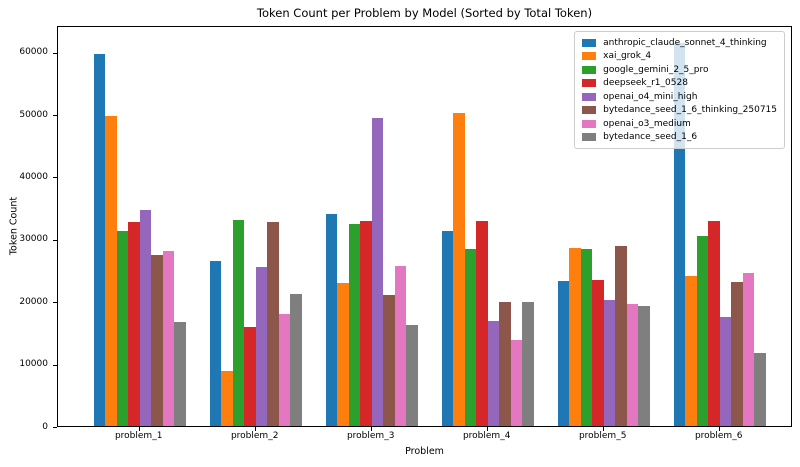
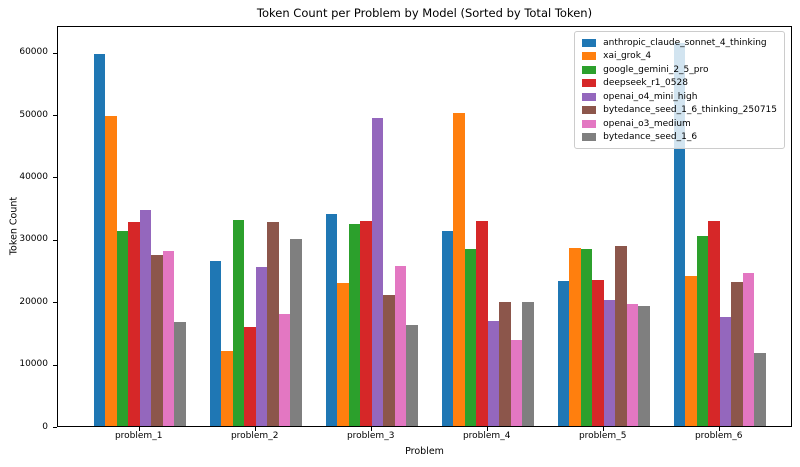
xai_grok_4/problem_2: 9000 -> 12000
bytedance_seed_1_6/problem_2: 21000 -> 30000
